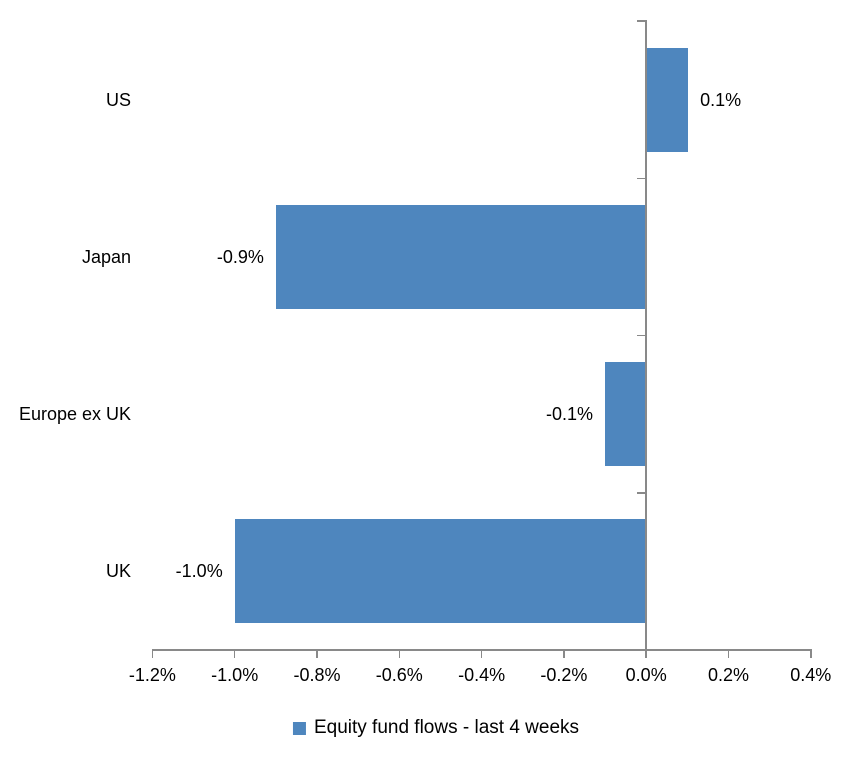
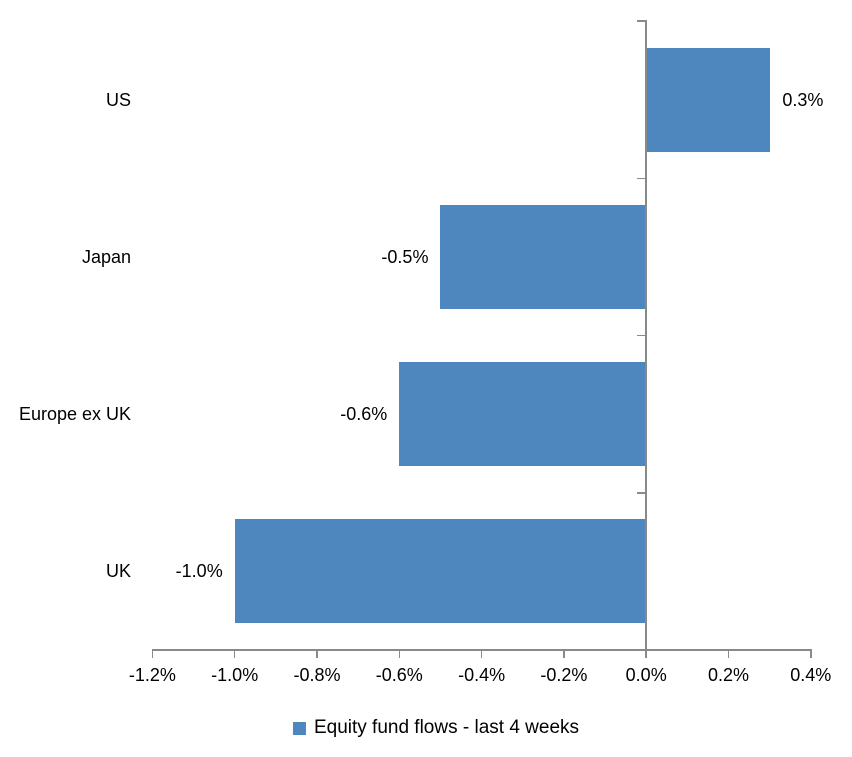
US: 0.1% -> 0.3%
Japan: -0.9% -> -0.5%
Europe ex UK: -0.1% -> -0.6%
